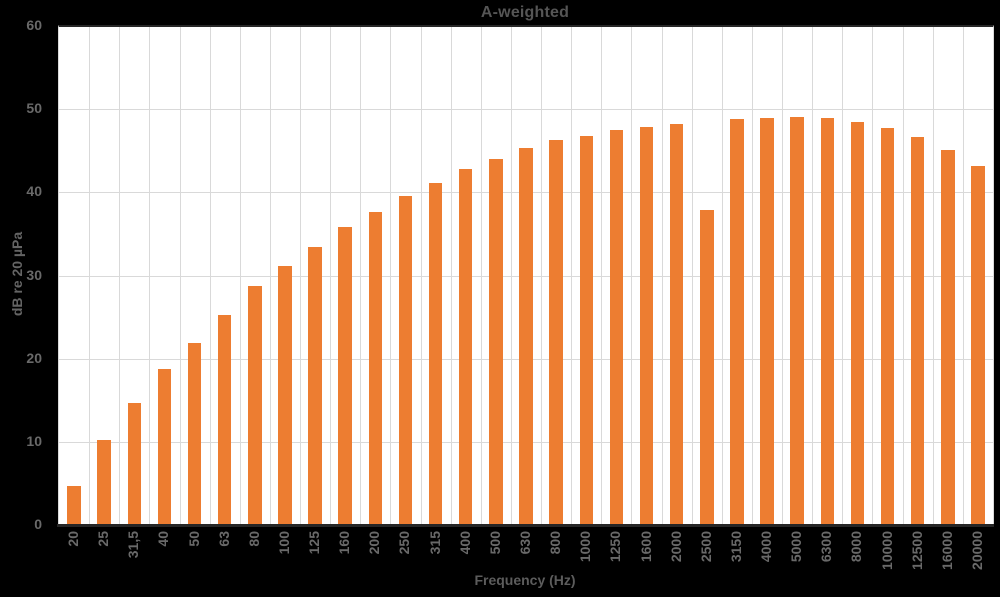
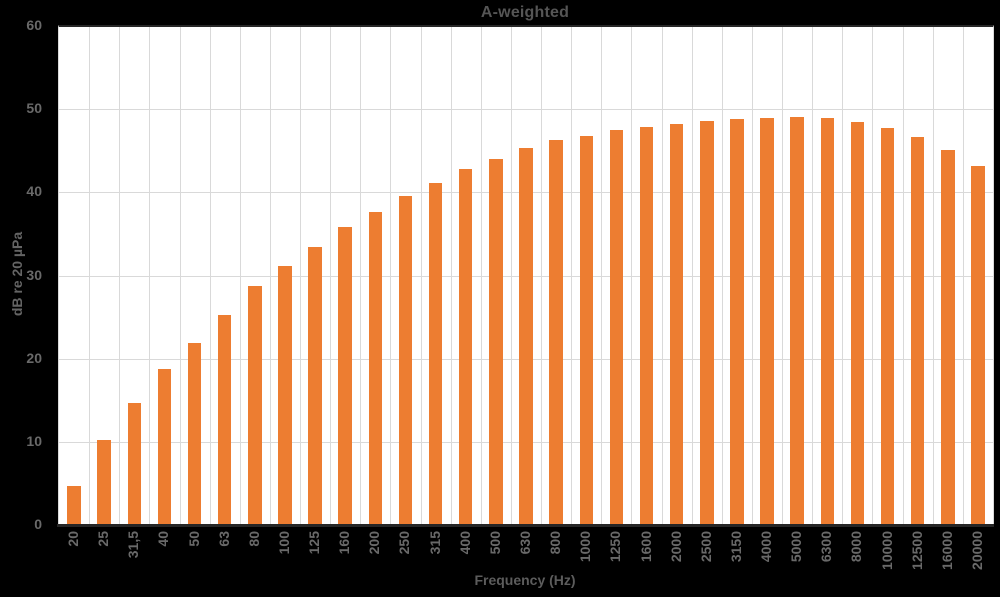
2500: 38 -> 49
